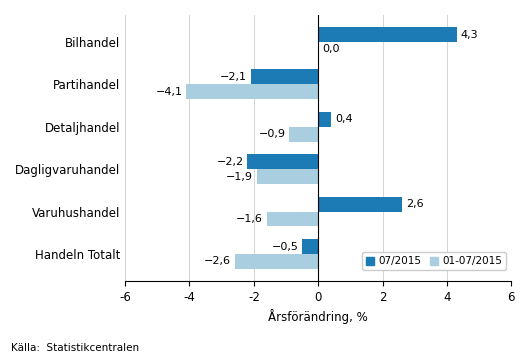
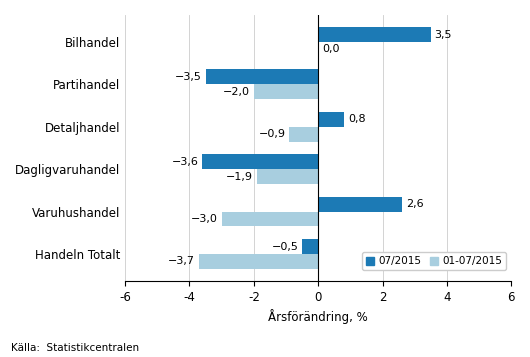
07/2015/Bilhandel: 4,3 -> 3,5
07/2015/Partihandel: −2,1 -> −3,5
01-07/2015/Partihandel: −4,1 -> −2,0
07/2015/Detaljhandel: 0,4 -> 0,8
07/2015/Dagligvaruhandel: −2,2 -> −3,6
01-07/2015/Varuhushandel: −1,6 -> −3,0
01-07/2015/Handeln Totalt: −2,6 -> −3,7
